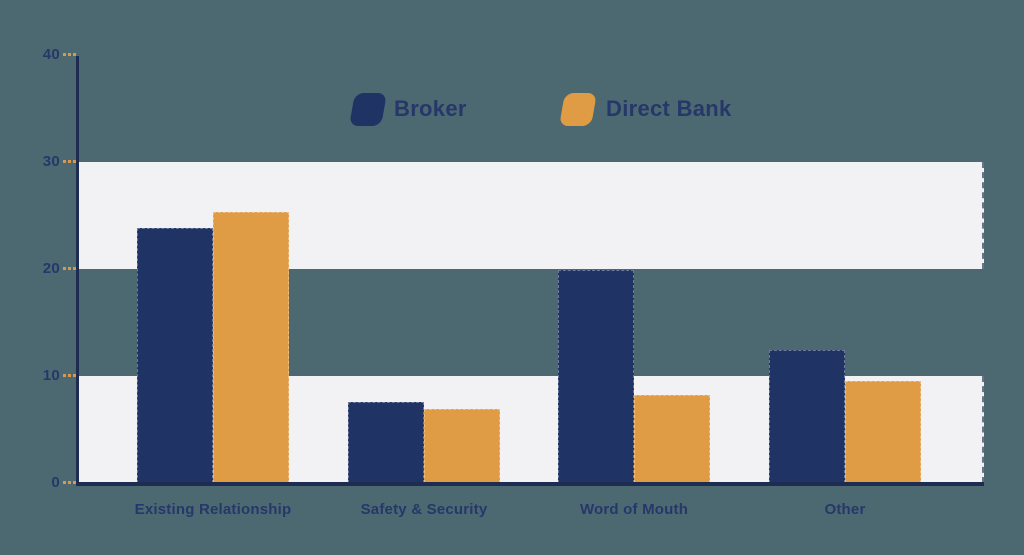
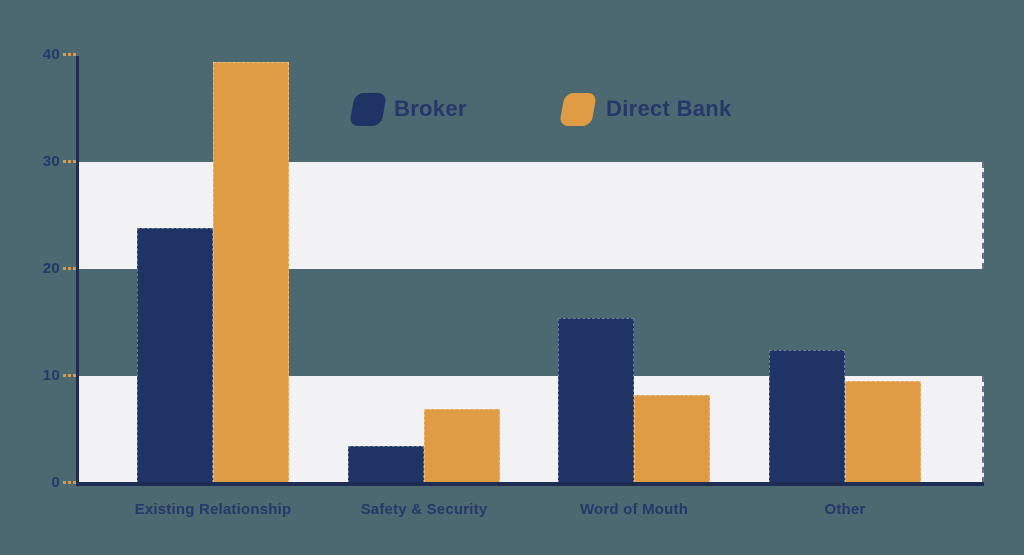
Direct Bank/Existing Relationship: 25.3 -> 39.3
Broker/Safety & Security: 7.6 -> 3.5
Broker/Word of Mouth: 19.9 -> 15.4
